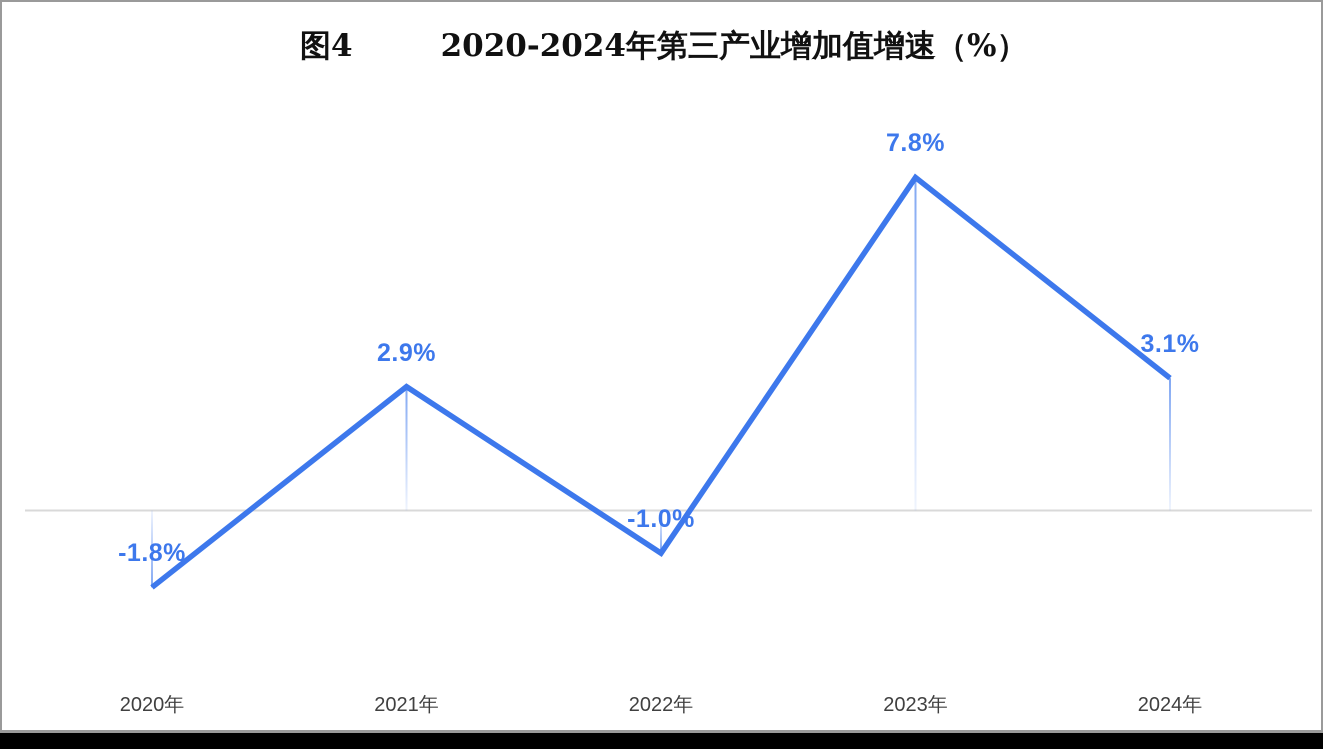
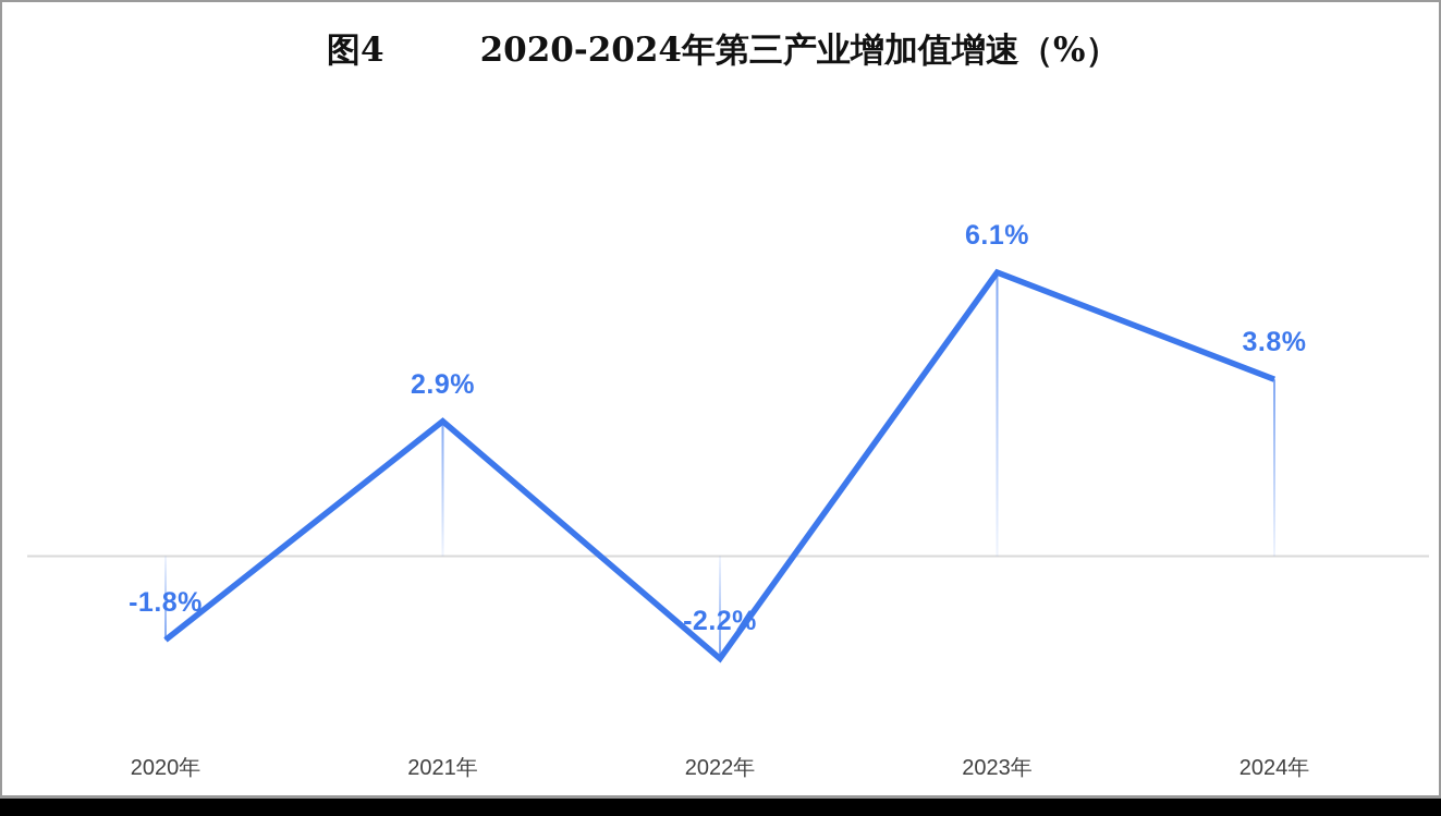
2022年: -1.0% -> -2.2%
2023年: 7.8% -> 6.1%
2024年: 3.1% -> 3.8%
